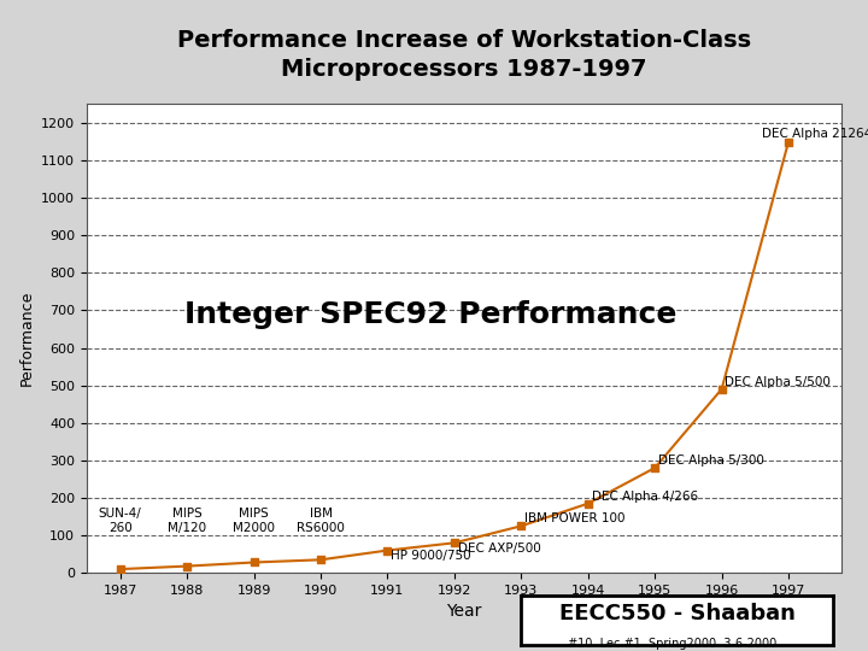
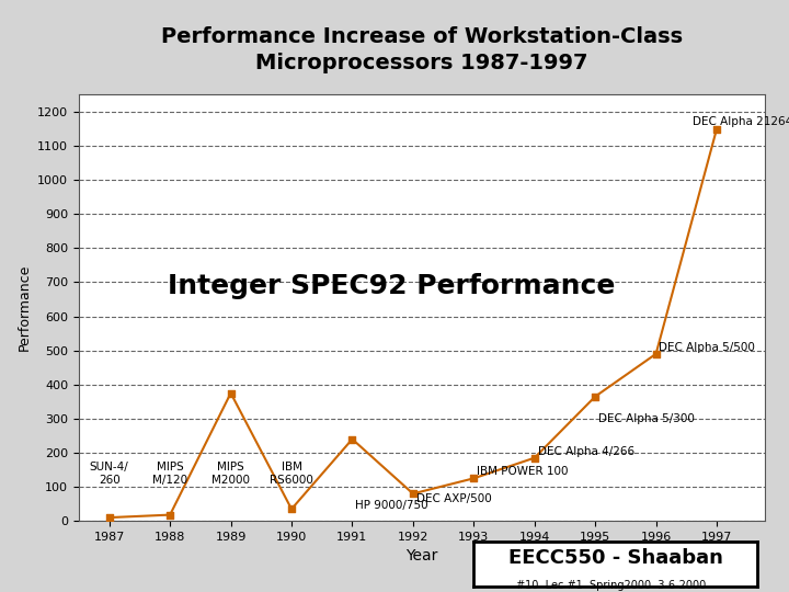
1989: 28 -> 375
1991: 60 -> 240
1995: 280 -> 365
